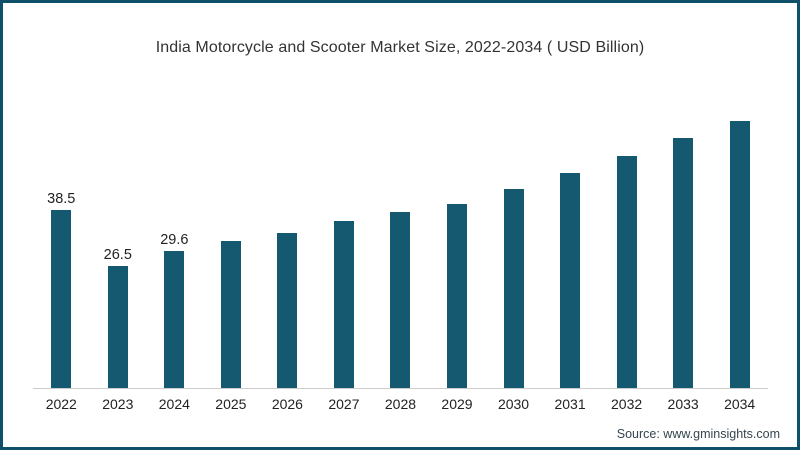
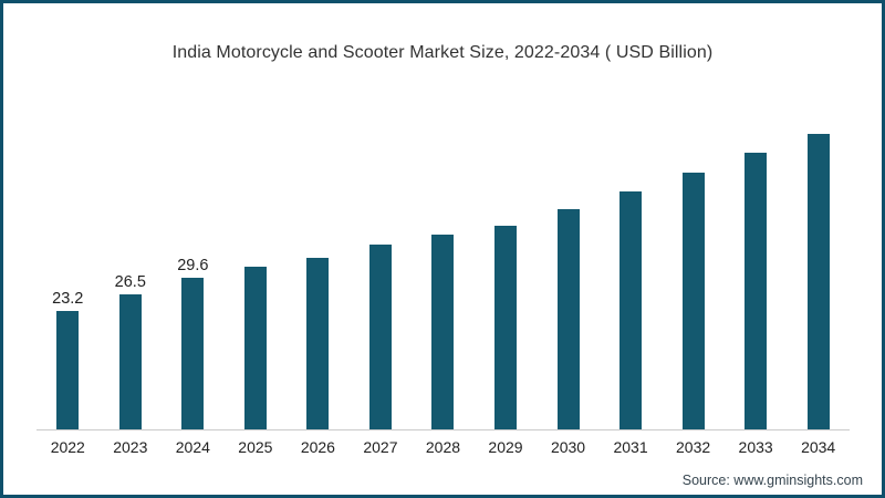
2022: 38.5 -> 23.2
